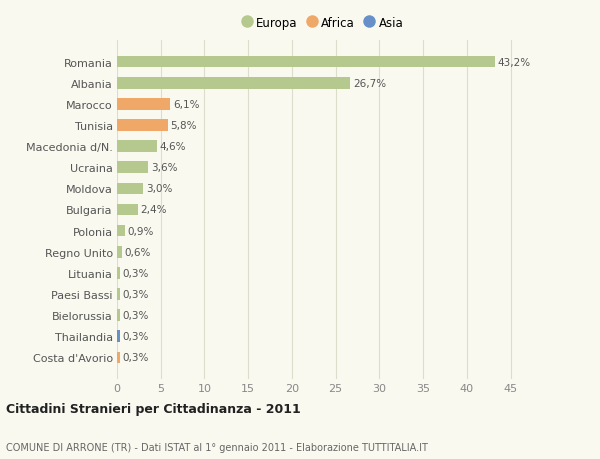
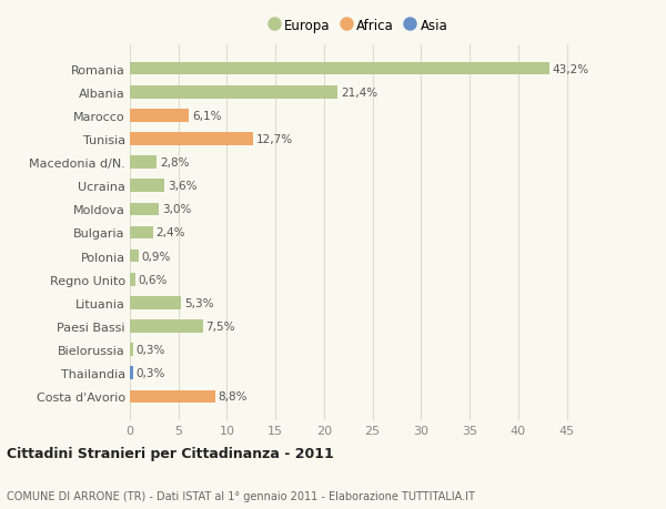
Albania: 26,7% -> 21,4%
Tunisia: 5,8% -> 12,7%
Macedonia d/N.: 4,6% -> 2,8%
Lituania: 0,3% -> 5,3%
Paesi Bassi: 0,3% -> 7,5%
Costa d'Avorio: 0,3% -> 8,8%
